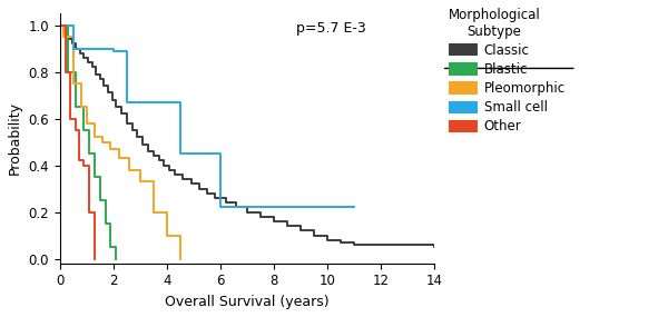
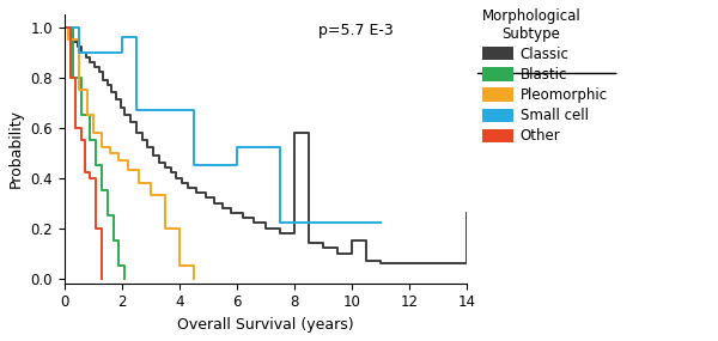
Small cell/2: 0.89 -> 0.96
Pleomorphic/4: 0.10 -> 0.05
Small cell/6: 0.22 -> 0.52
Classic/8: 0.16 -> 0.58
Classic/10: 0.08 -> 0.15
Classic/14: 0.05 -> 0.26
